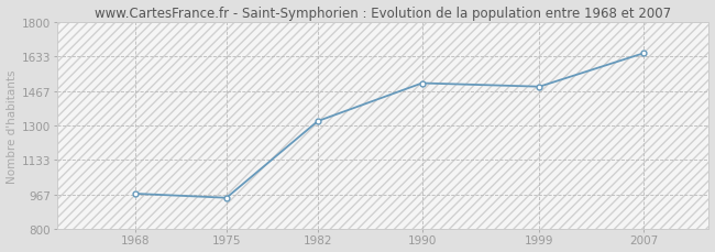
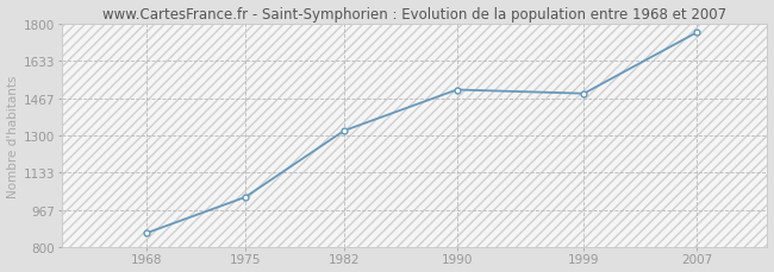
1968: 970 -> 860
1975: 950 -> 1020
2007: 1650 -> 1760
